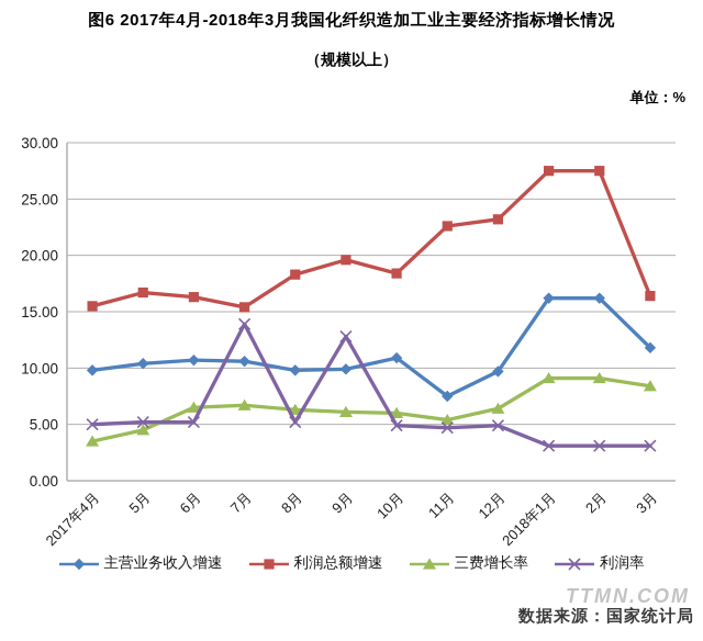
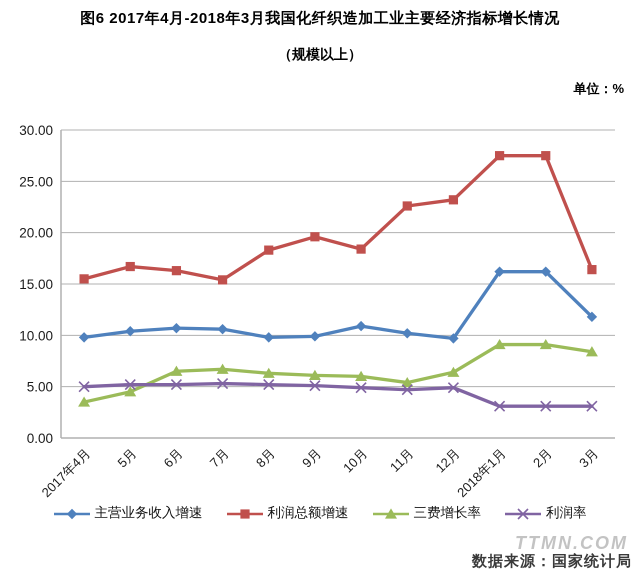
利润率/7月: 13.9 -> 5.3
利润率/9月: 12.8 -> 5.1
主营业务收入增速/11月: 7.5 -> 10.2
